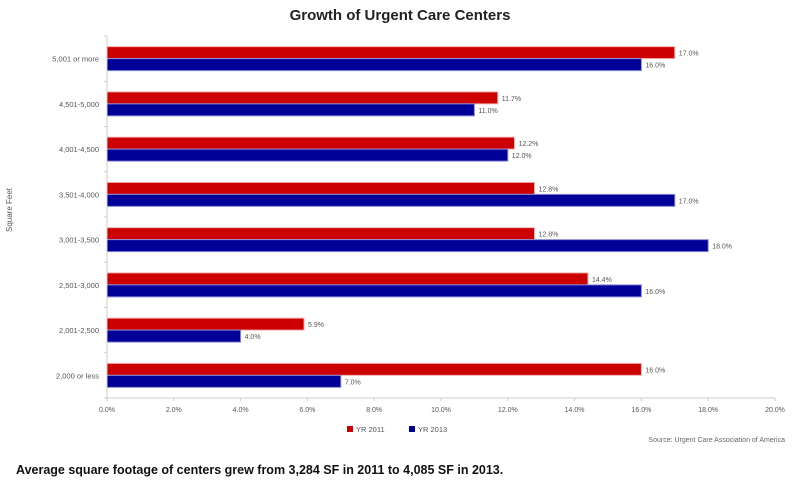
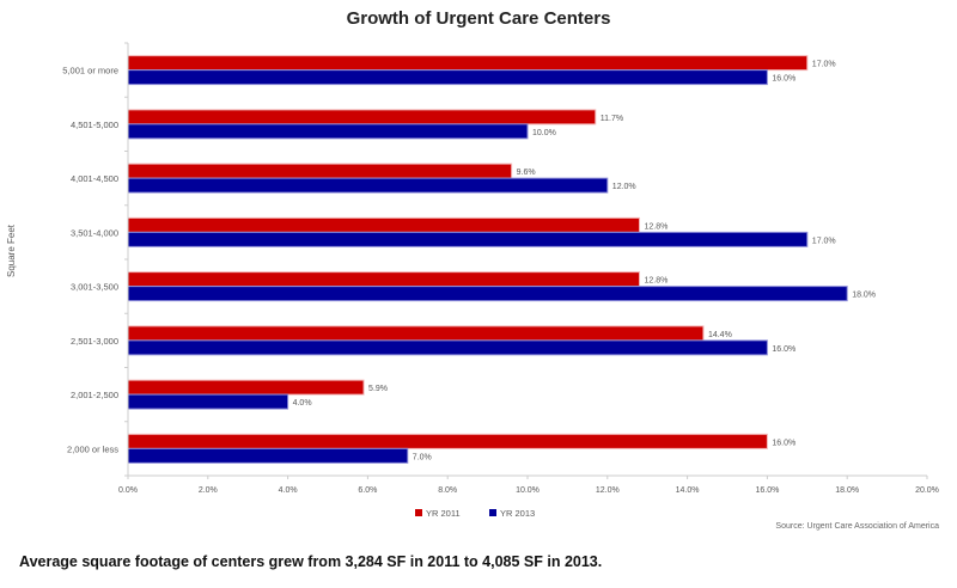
YR 2013/4,501-5,000: 11.0% -> 10.0%
YR 2011/4,001-4,500: 12.2% -> 9.6%
